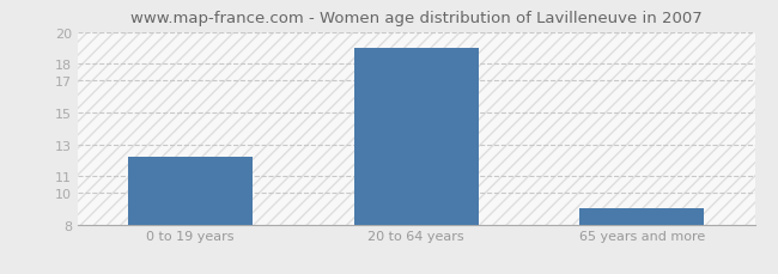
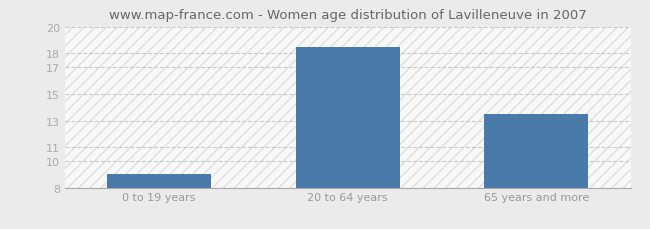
0 to 19 years: 12.2 -> 9.0
20 to 64 years: 19.0 -> 18.5
65 years and more: 9.0 -> 13.5
